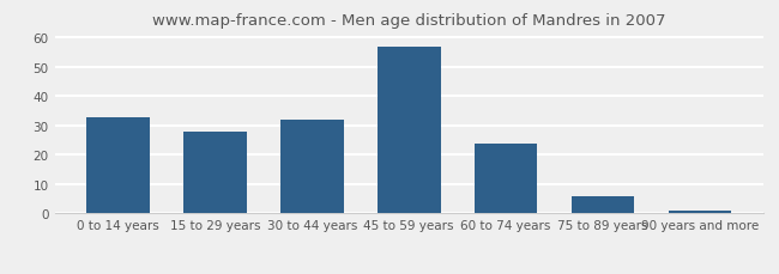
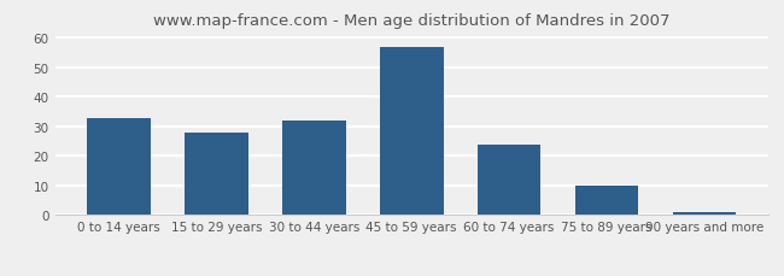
75 to 89 years: 6 -> 10
